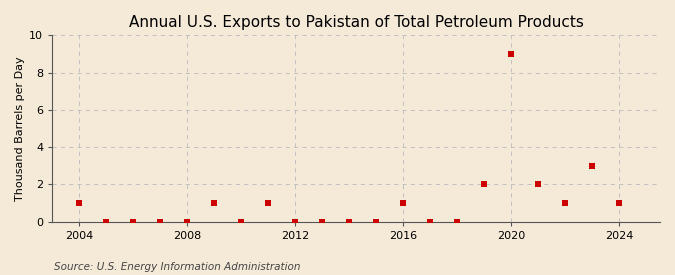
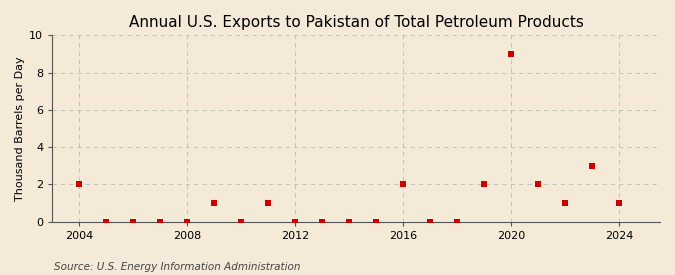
2004: 1 -> 2
2016: 1 -> 2
